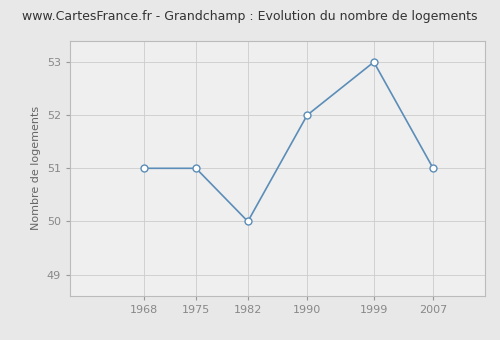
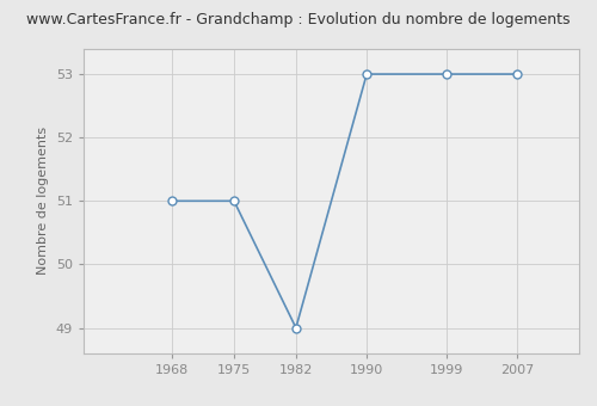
1982: 50 -> 49
1990: 52 -> 53
2007: 51 -> 53
